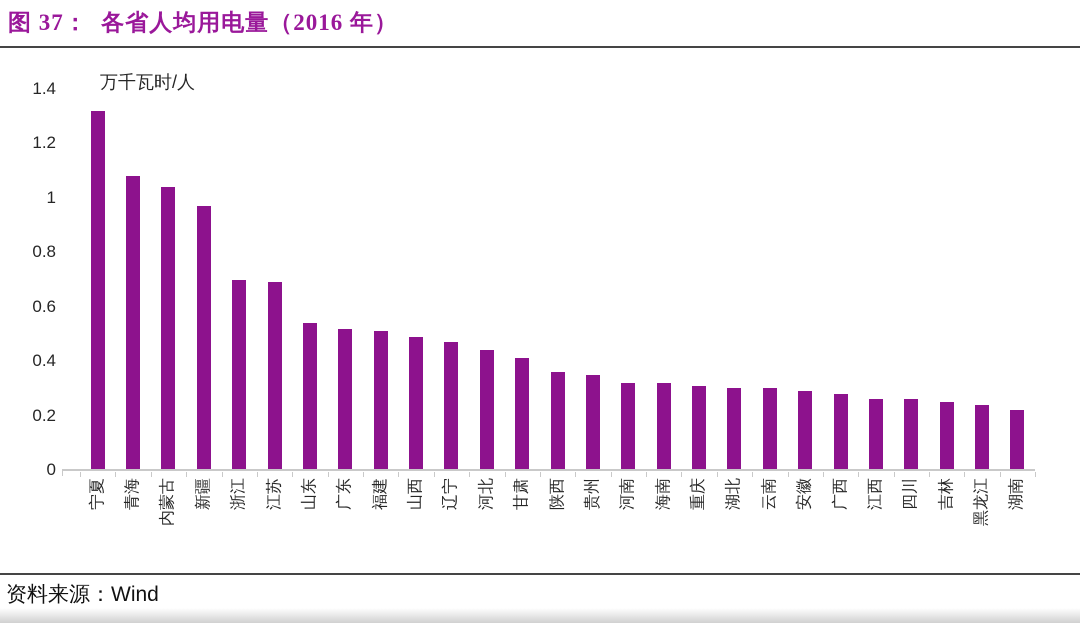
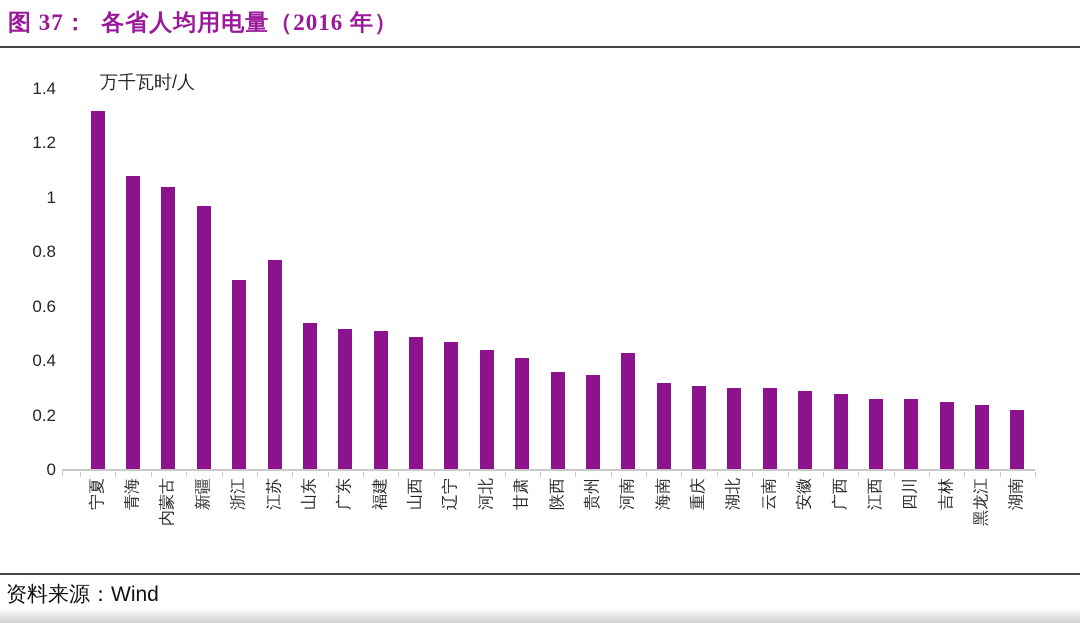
江苏: 0.69 -> 0.77
河南: 0.32 -> 0.43
